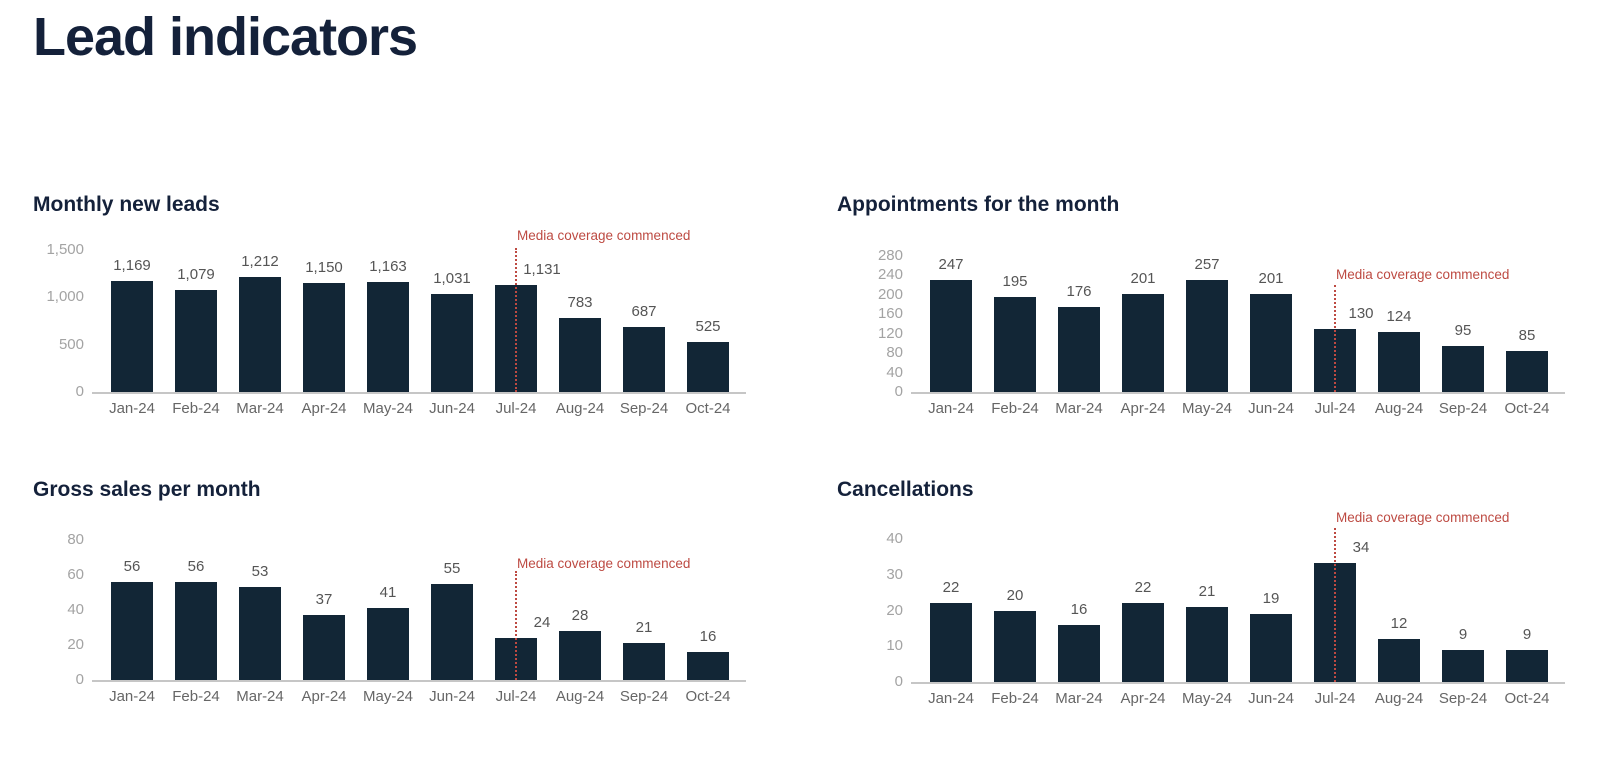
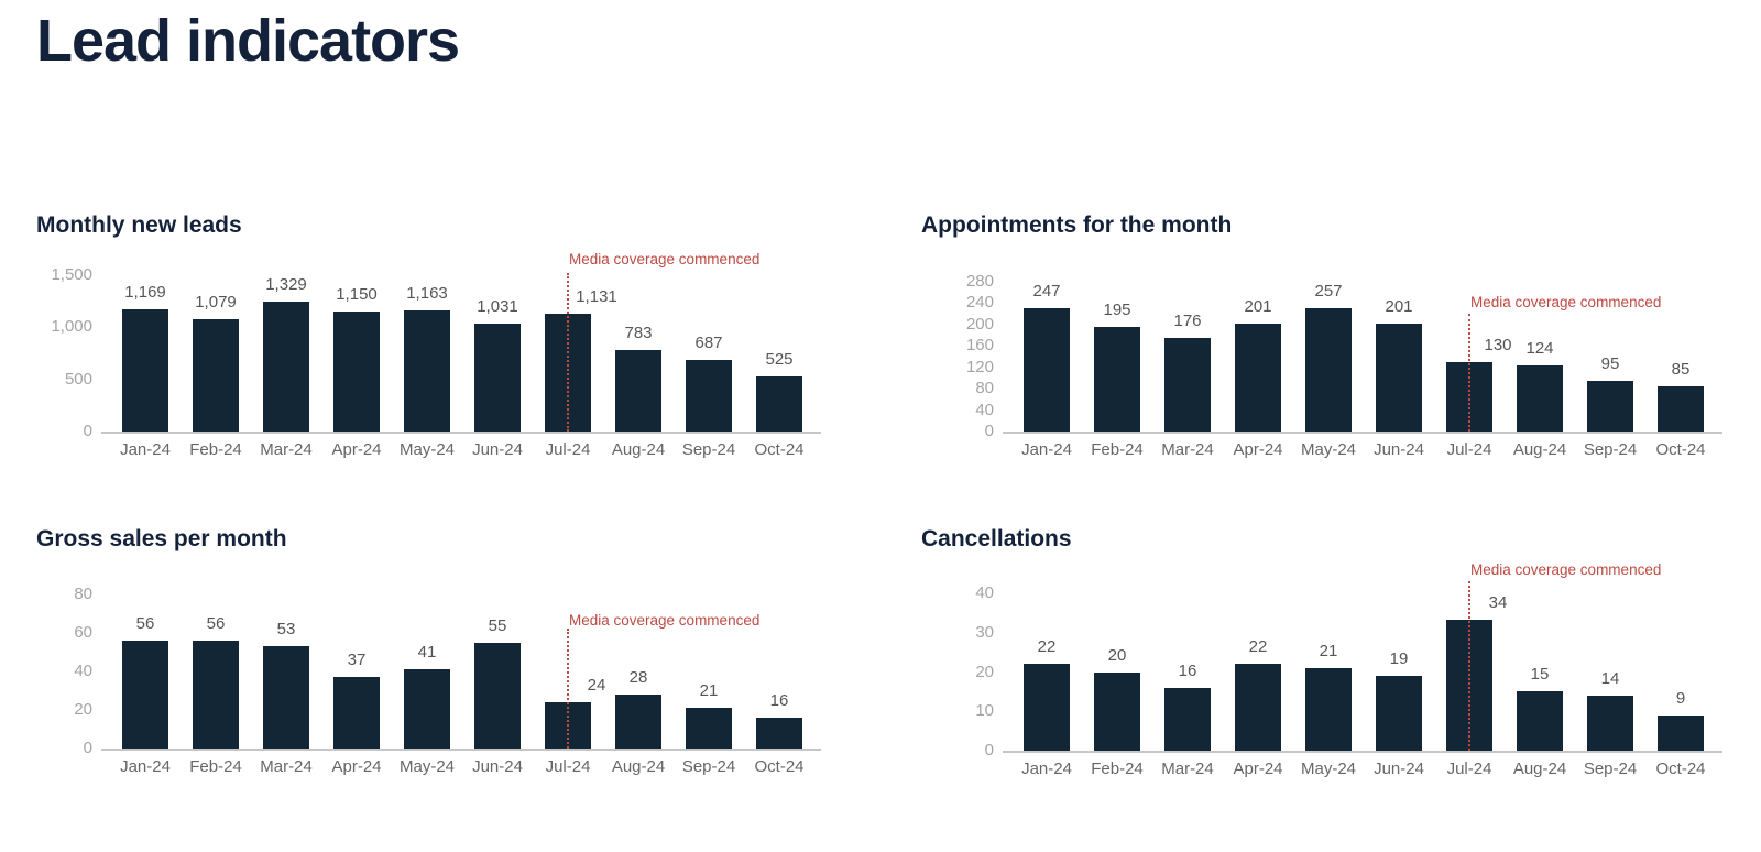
Monthly new leads/Mar-24: 1,212 -> 1,329
Cancellations/Aug-24: 12 -> 15
Cancellations/Sep-24: 9 -> 14
